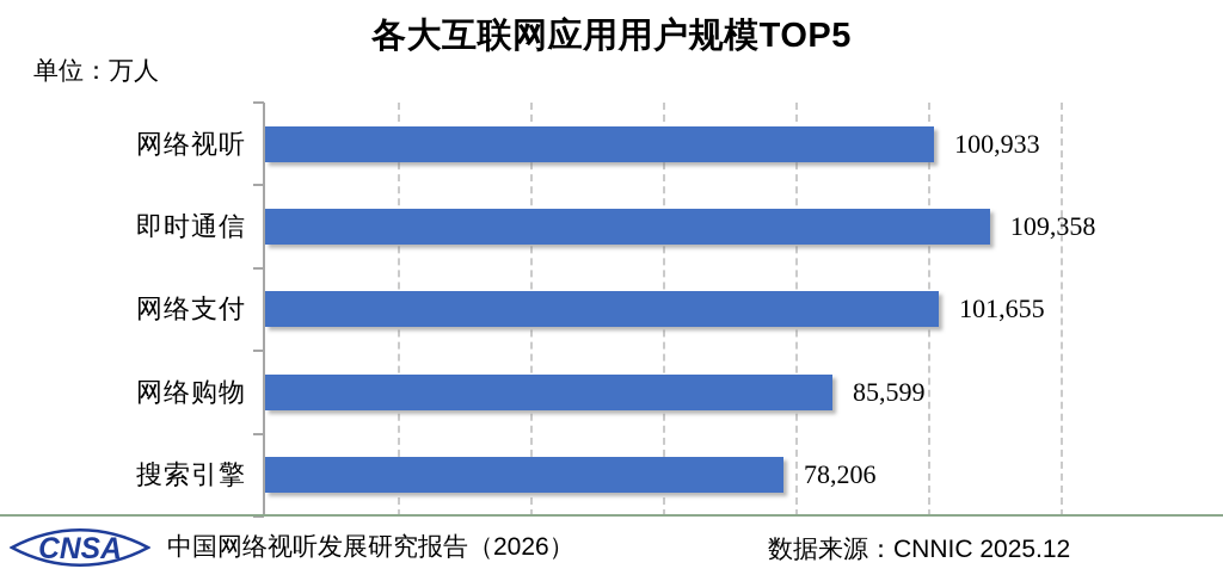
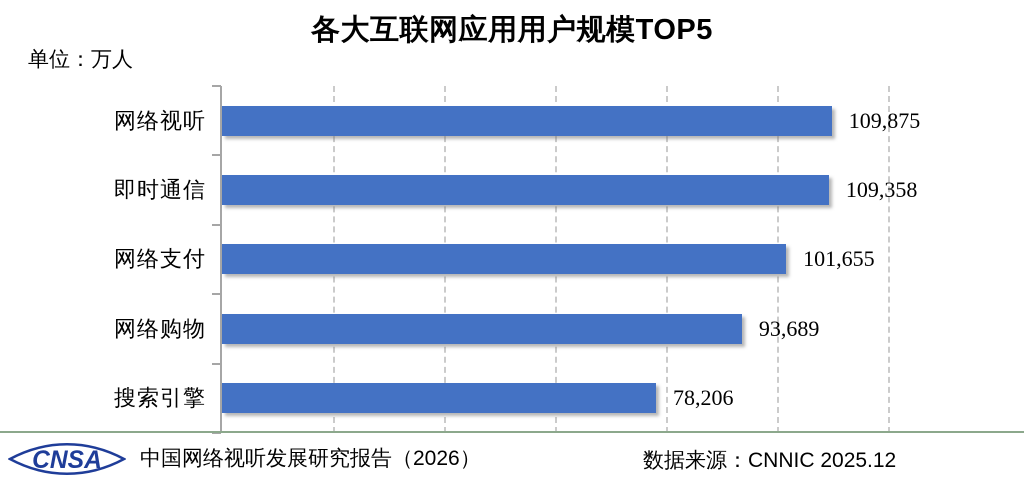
网络视听: 100,933 -> 109,875
网络购物: 85,599 -> 93,689
